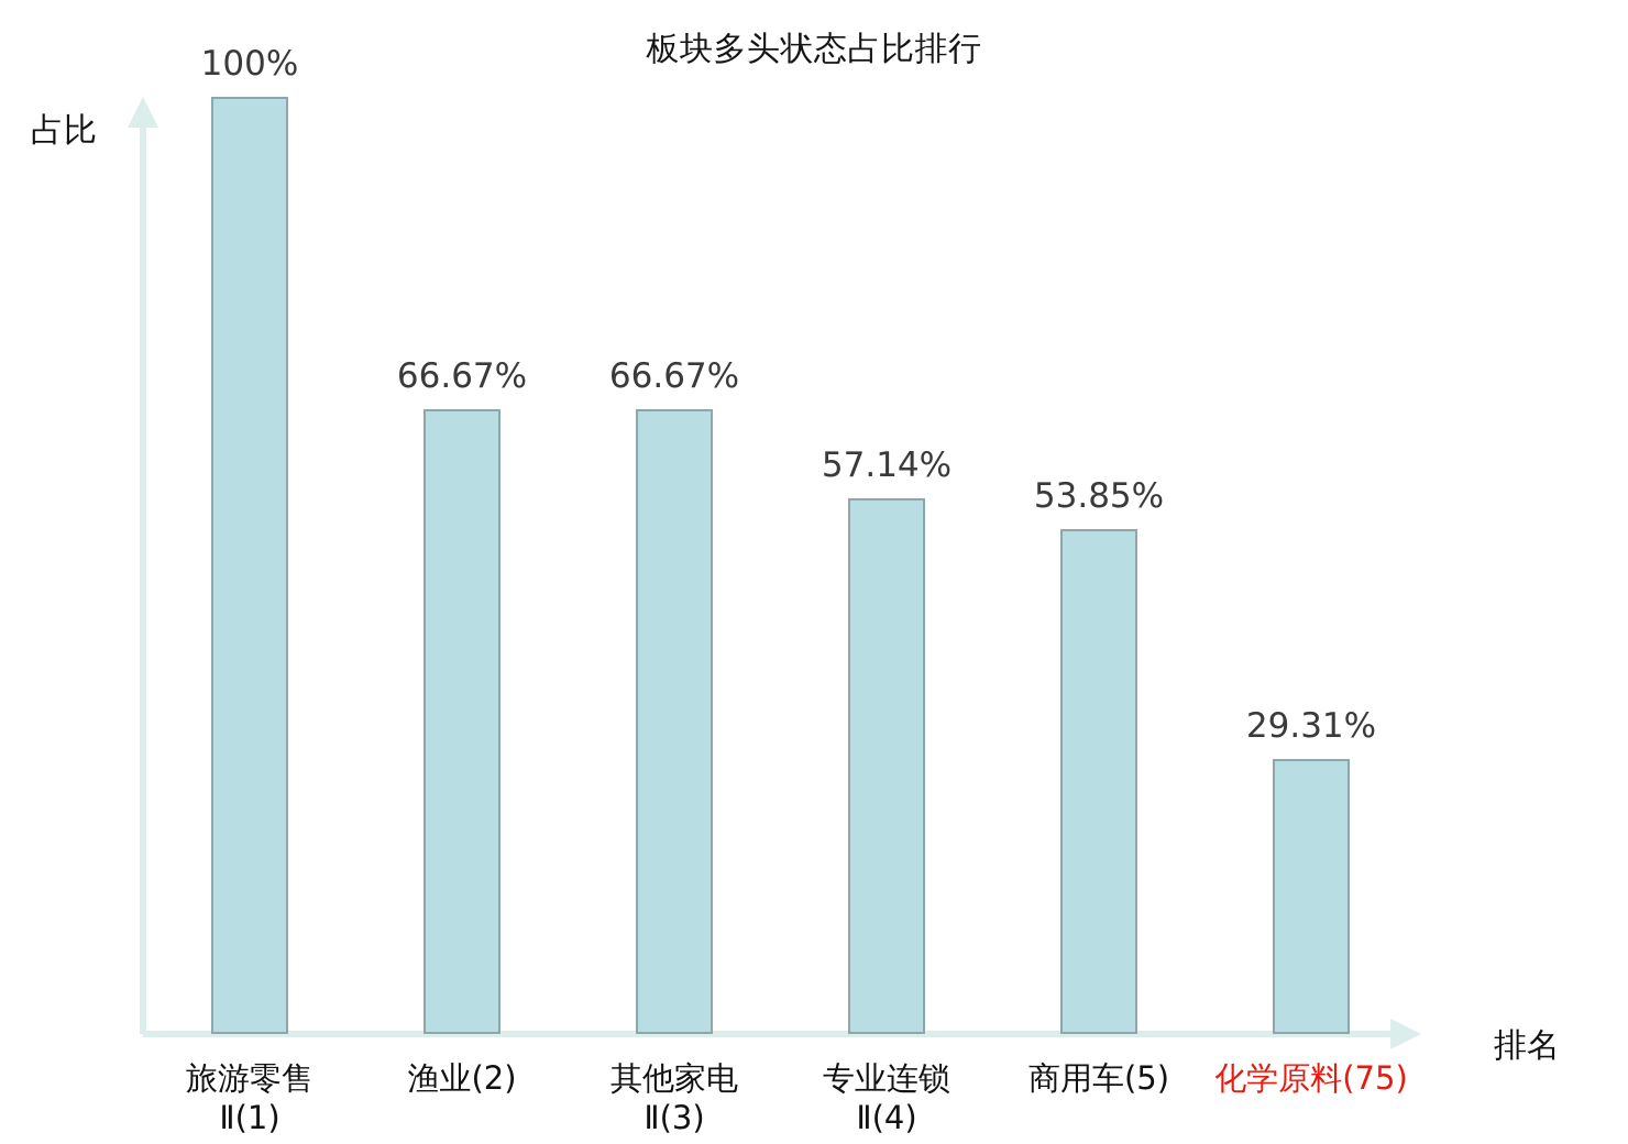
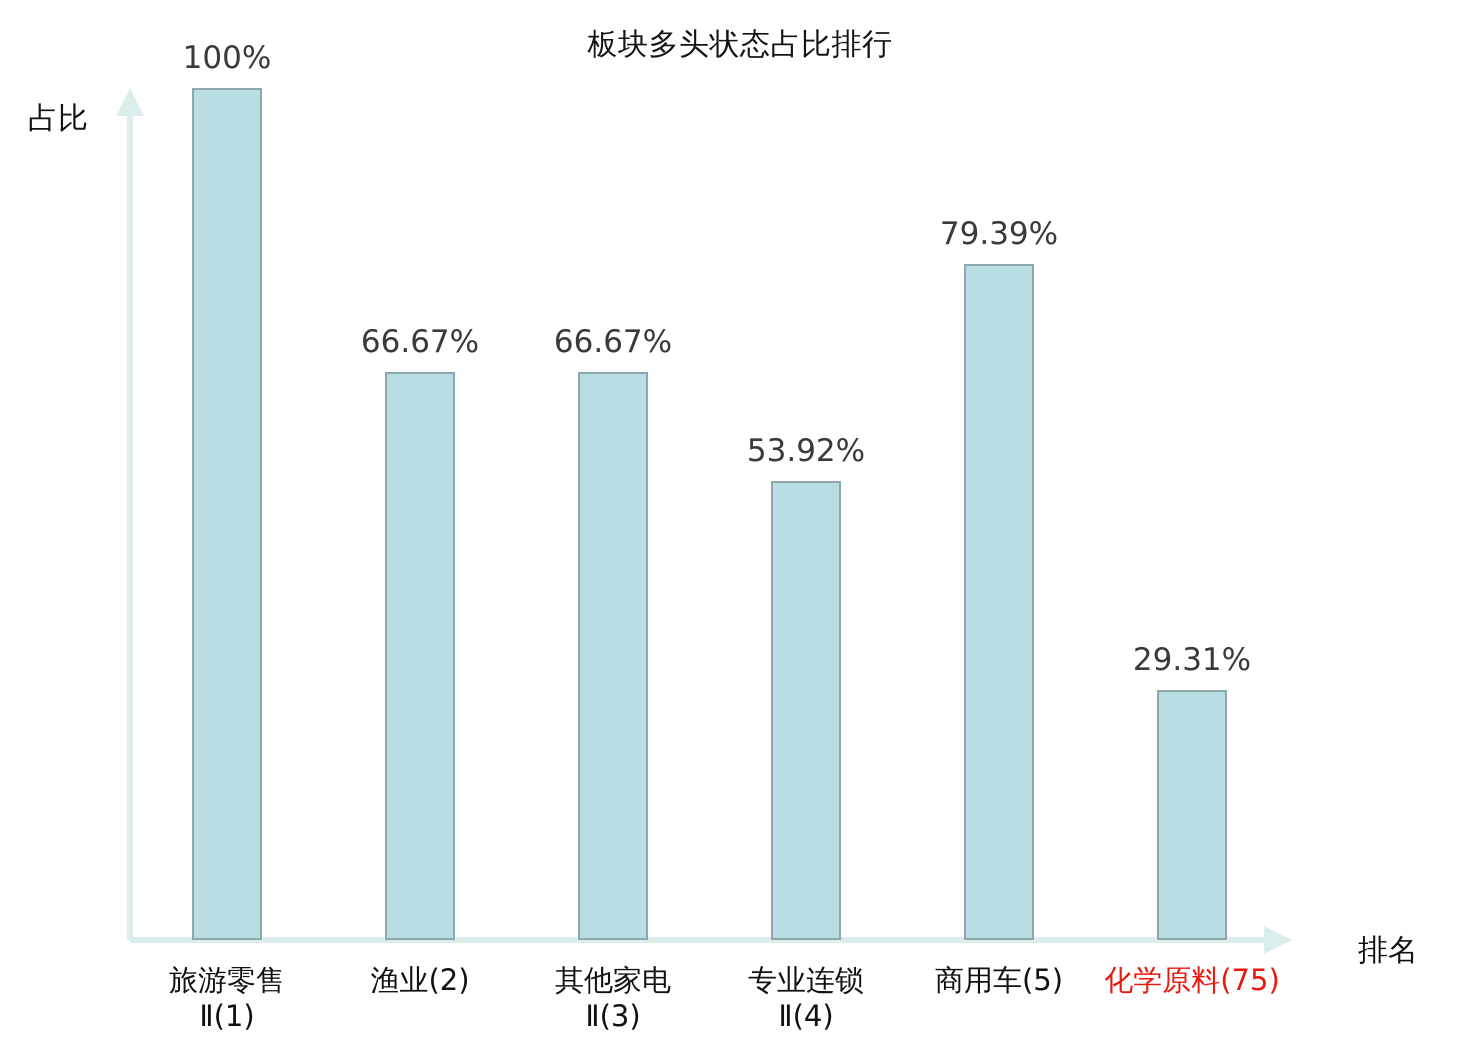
专业连锁 Ⅱ(4): 57.14% -> 53.92%
商用车(5): 53.85% -> 79.39%
